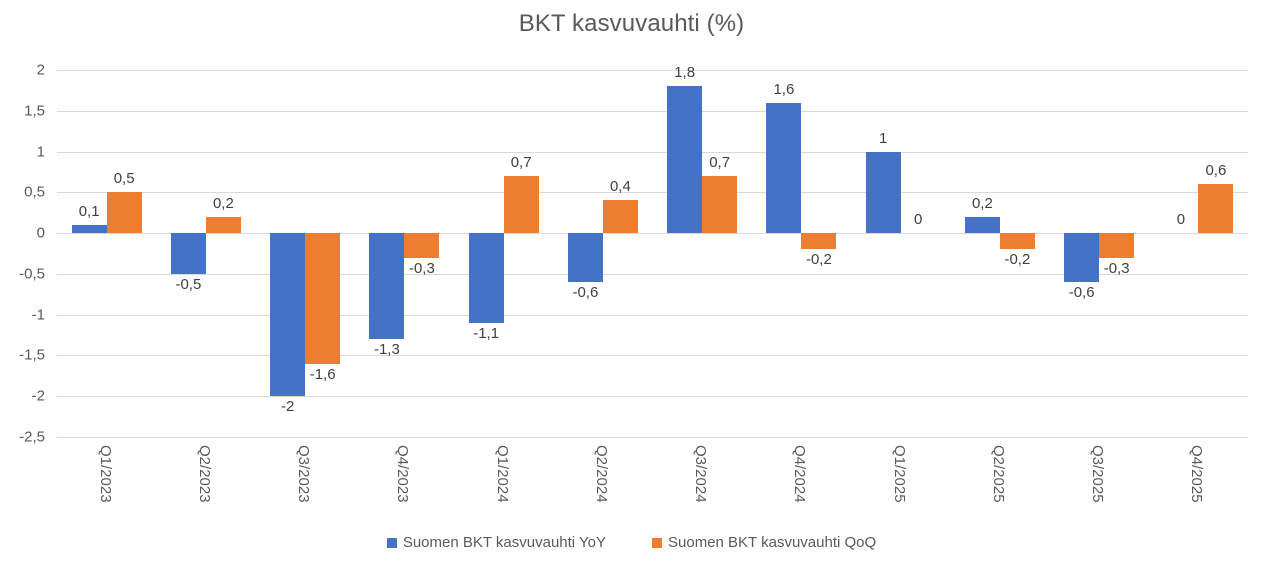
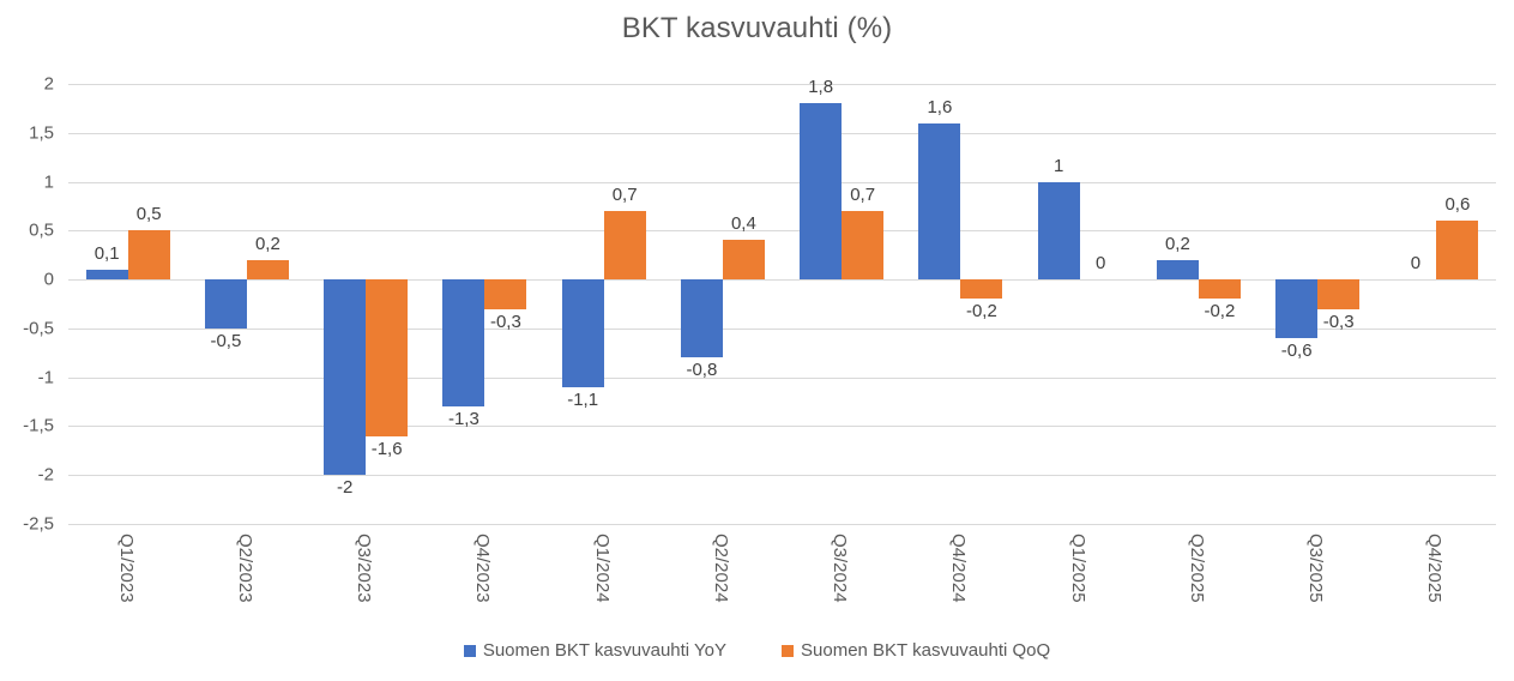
Suomen BKT kasvuvauhti YoY/Q2/2024: -0,6 -> -0,8
